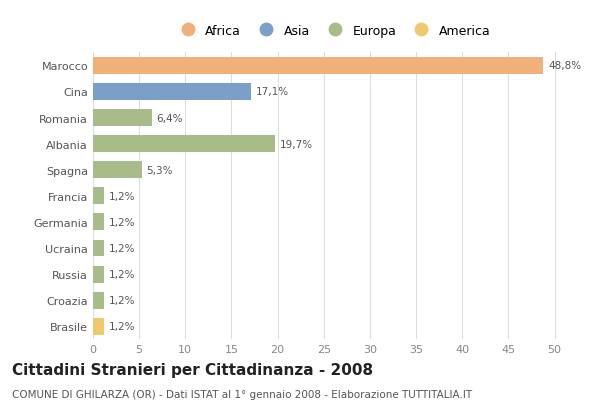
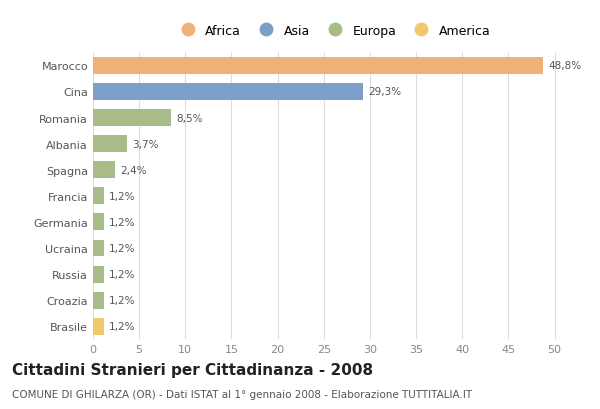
Cina: 17,1% -> 29,3%
Romania: 6,4% -> 8,5%
Albania: 19,7% -> 3,7%
Spagna: 5,3% -> 2,4%
